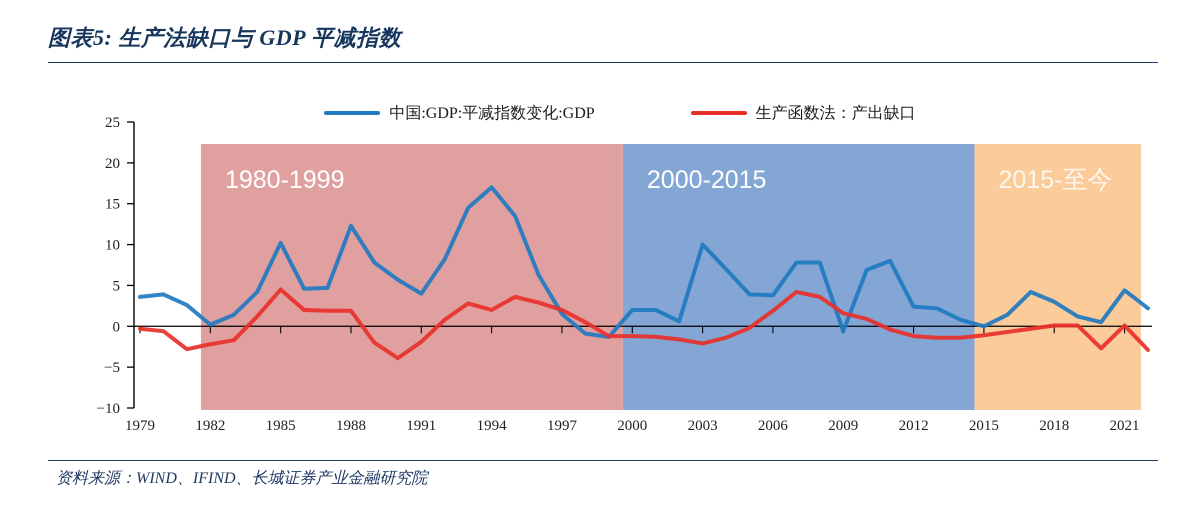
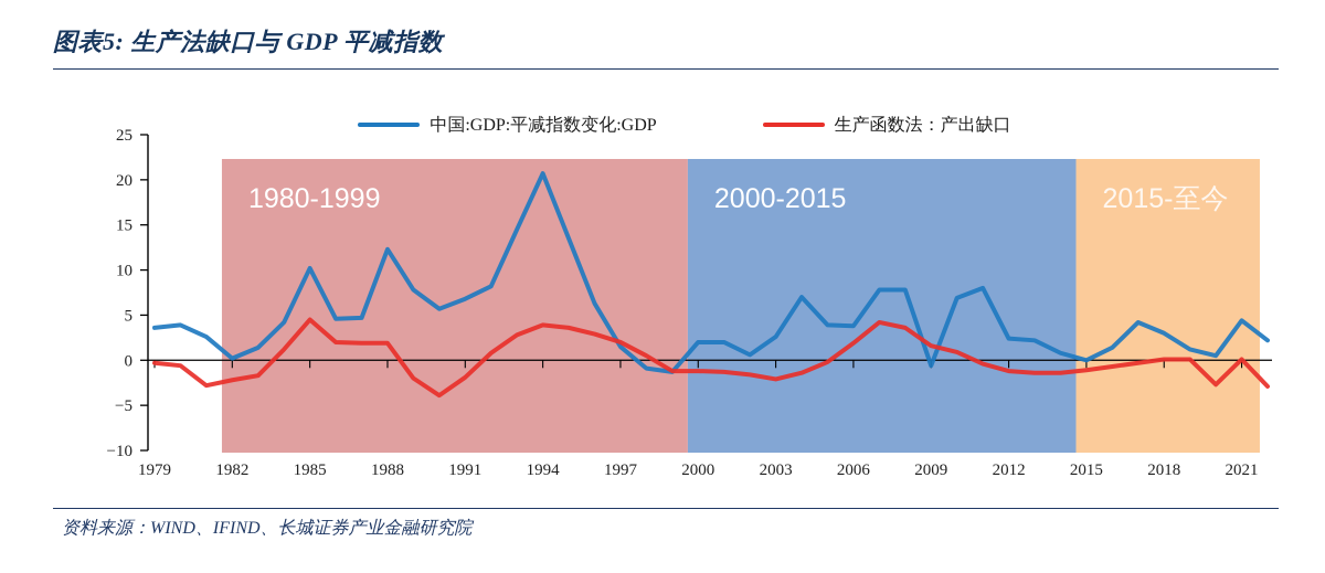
中国:GDP:平减指数变化:GDP/1991: 4 -> 7
中国:GDP:平减指数变化:GDP/1994: 17 -> 21
生产函数法：产出缺口/1994: 2 -> 4
中国:GDP:平减指数变化:GDP/2003: 10 -> 3
